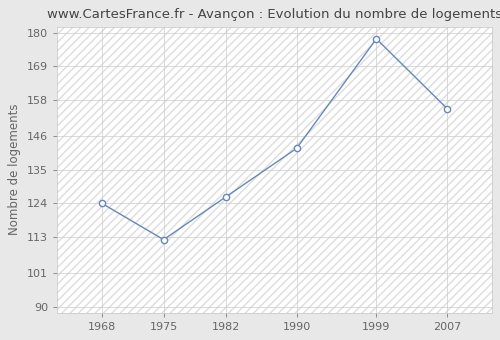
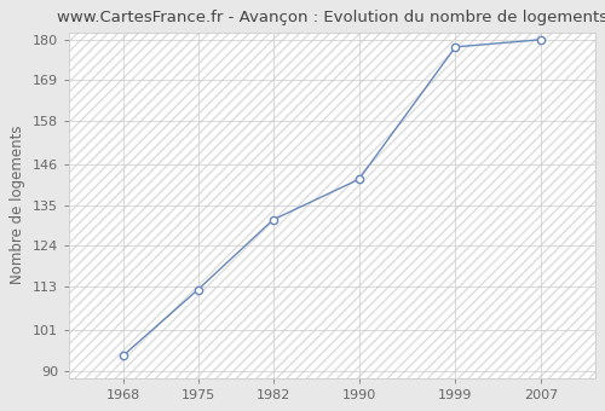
1968: 124 -> 94
1982: 126 -> 131
2007: 155 -> 180
